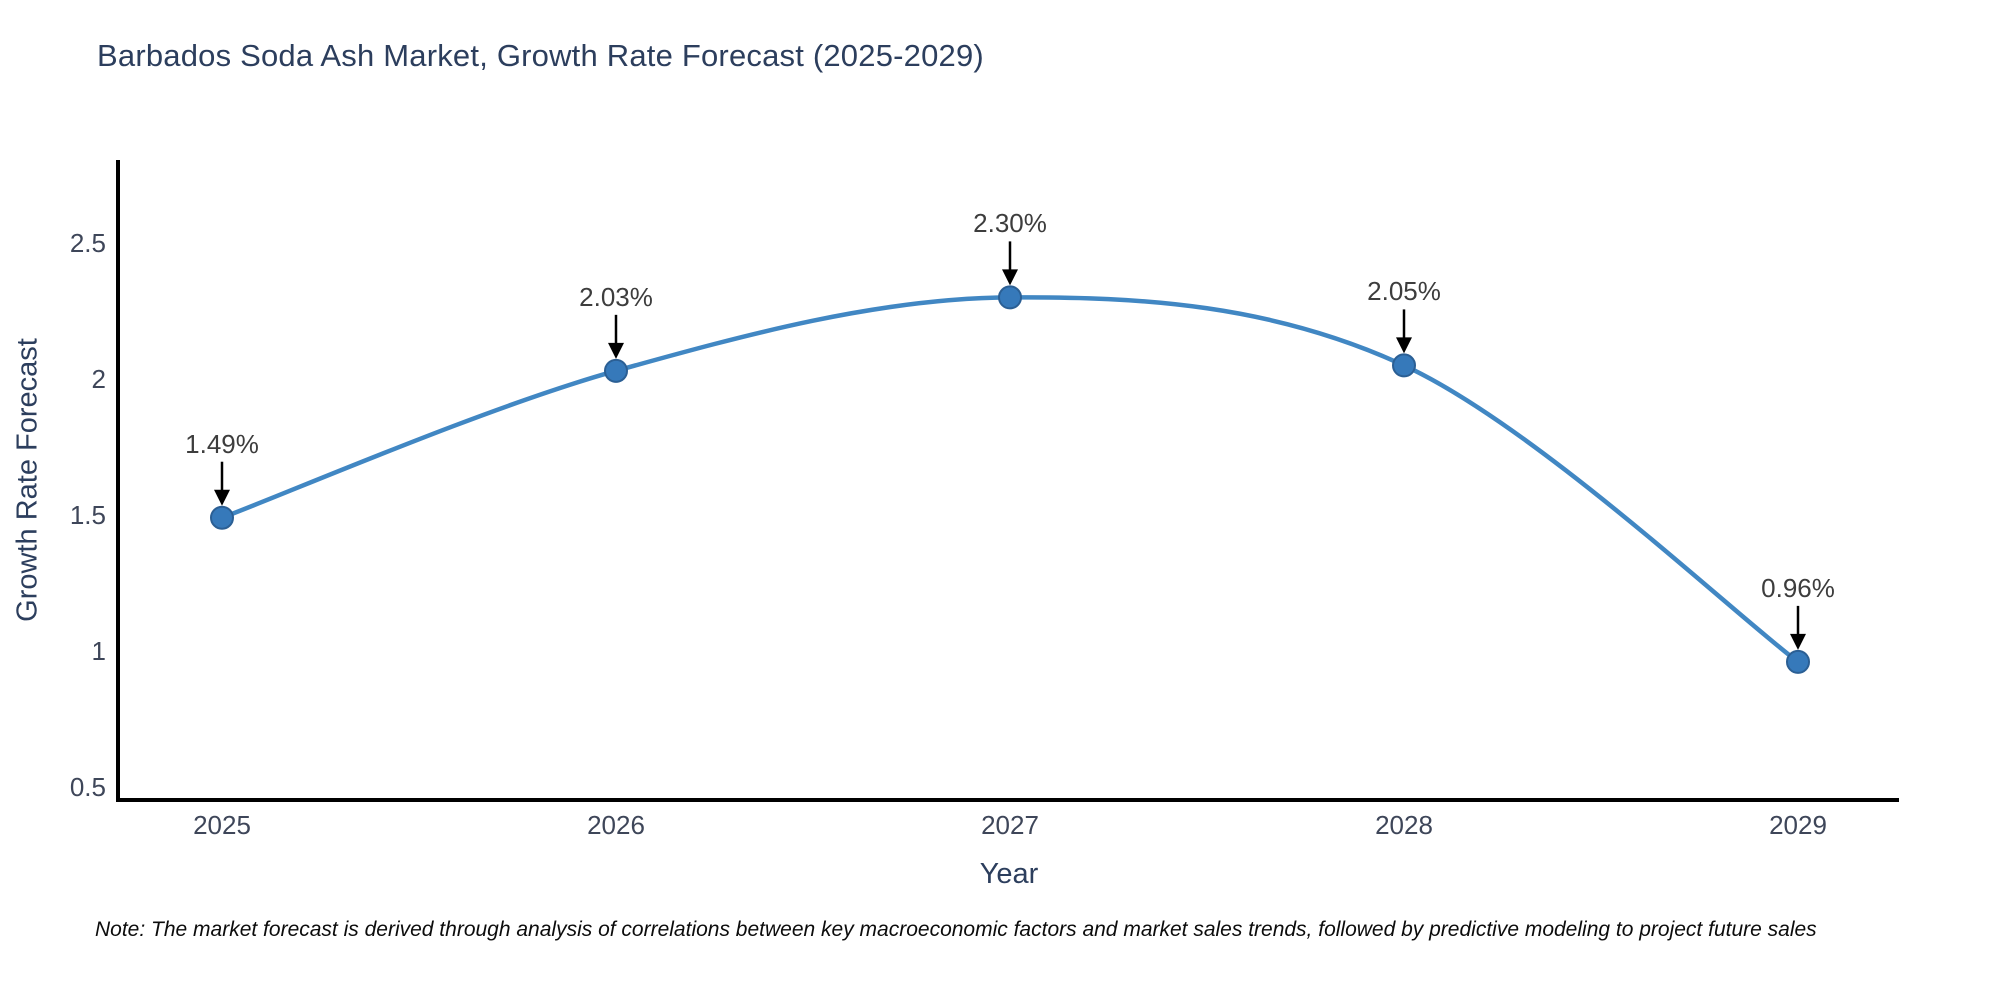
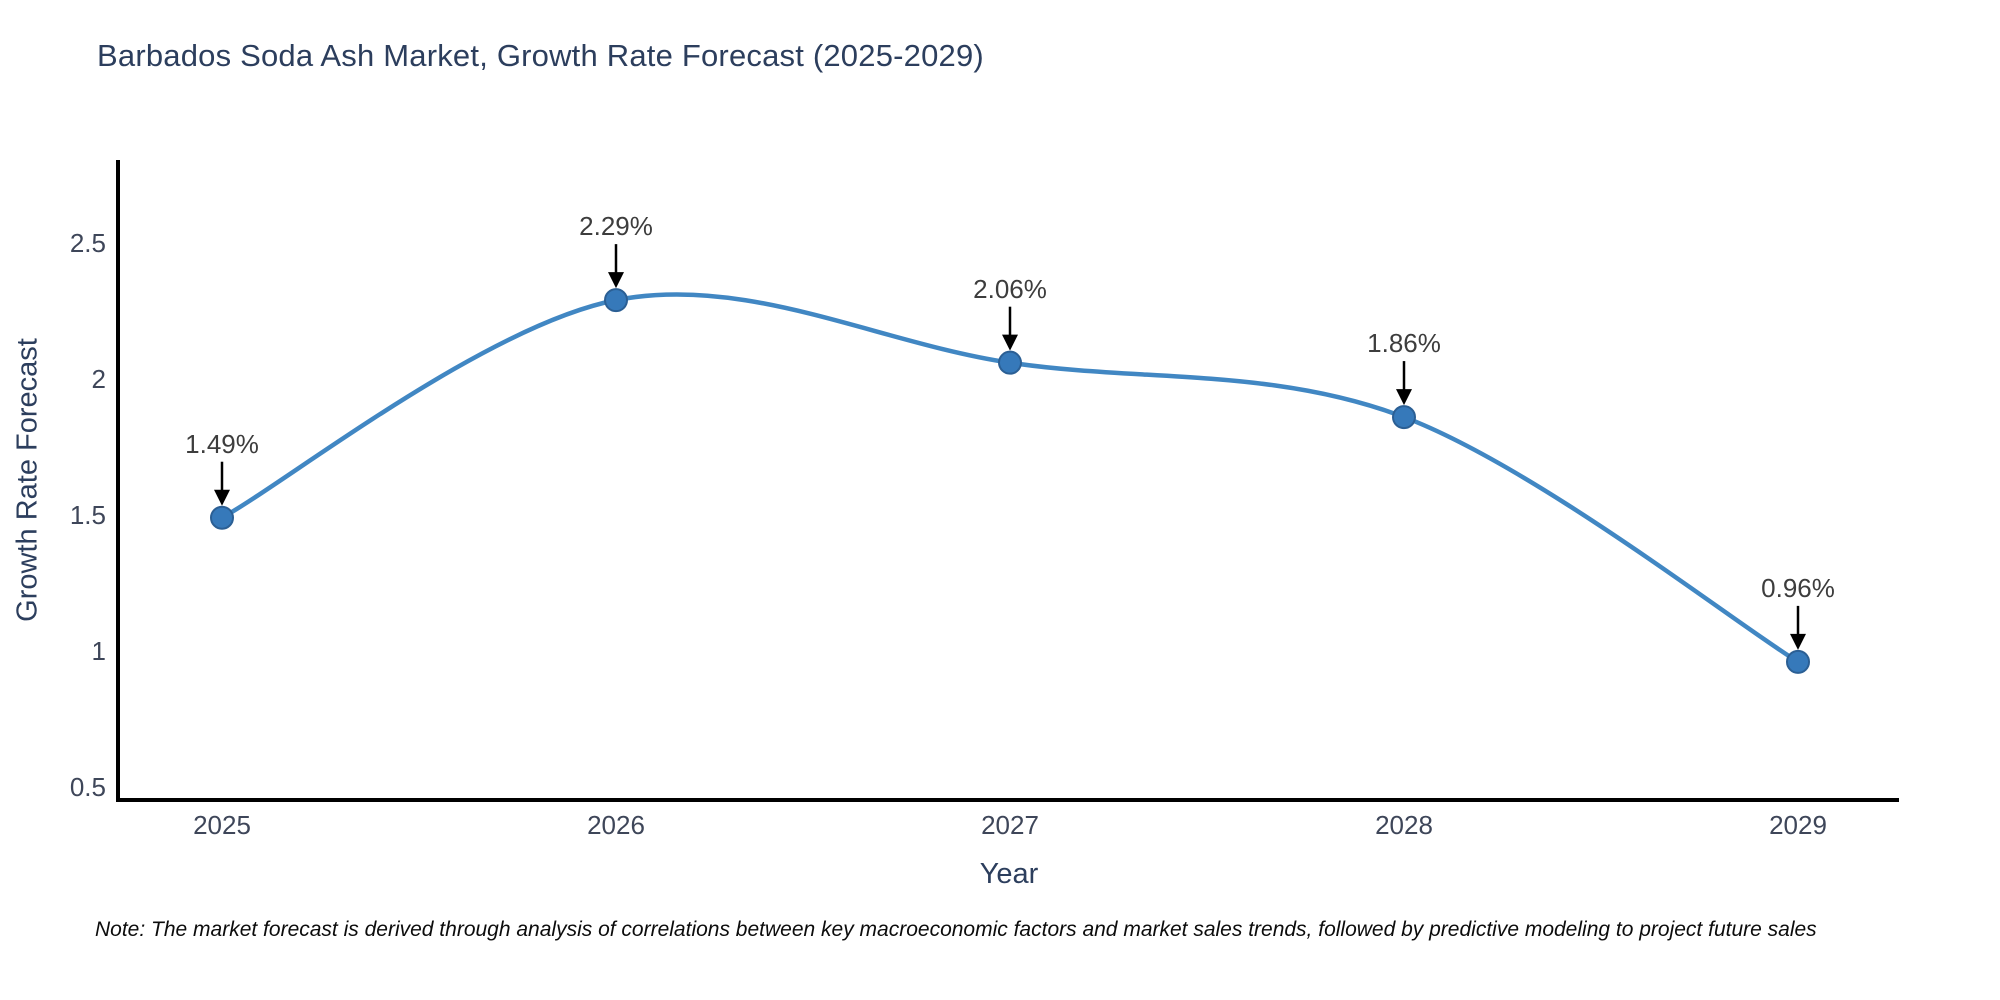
2026: 2.03% -> 2.29%
2027: 2.30% -> 2.06%
2028: 2.05% -> 1.86%
